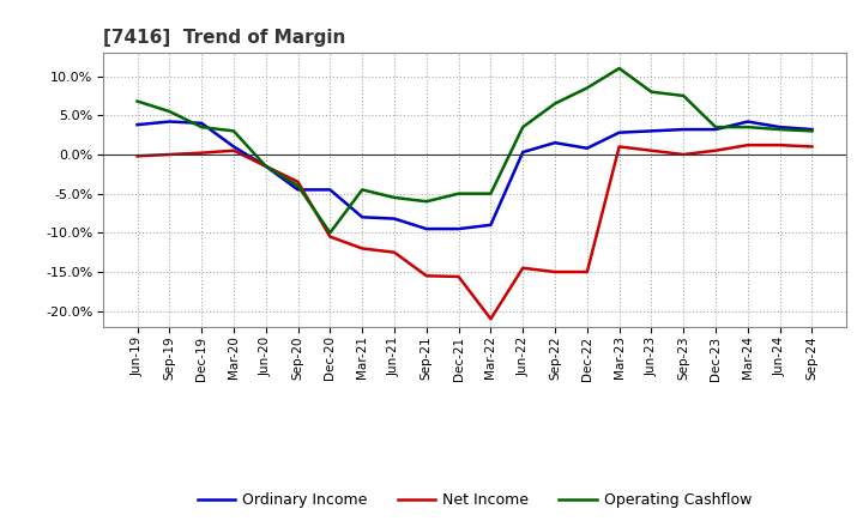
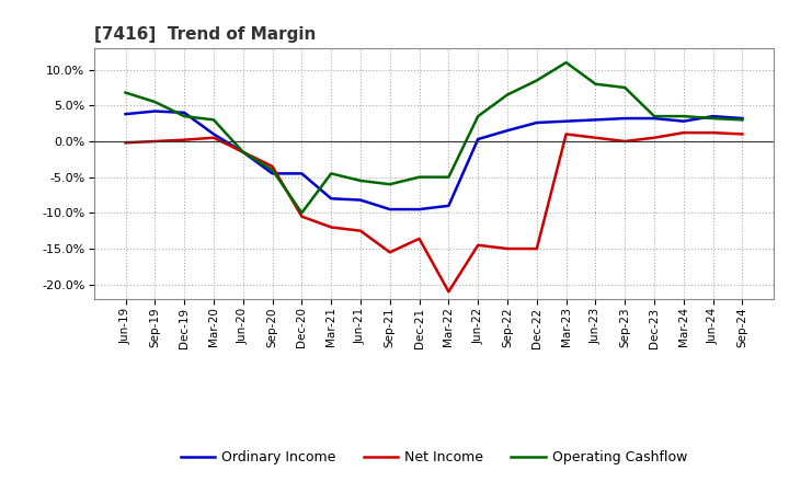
Net Income/Dec-21: -15.6% -> -13.6%
Ordinary Income/Dec-22: 0.8% -> 2.6%
Ordinary Income/Mar-24: 4.2% -> 2.8%
